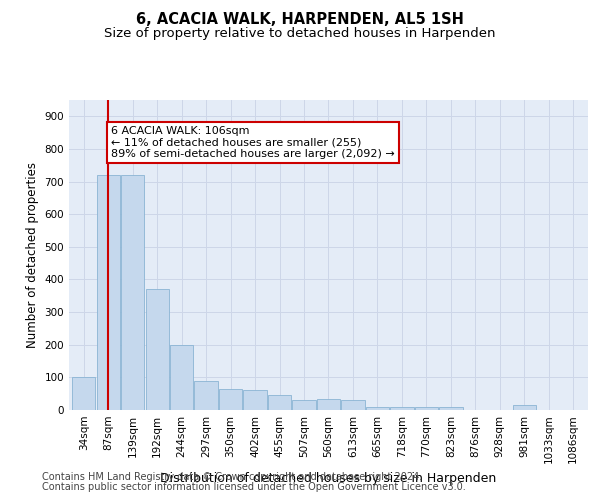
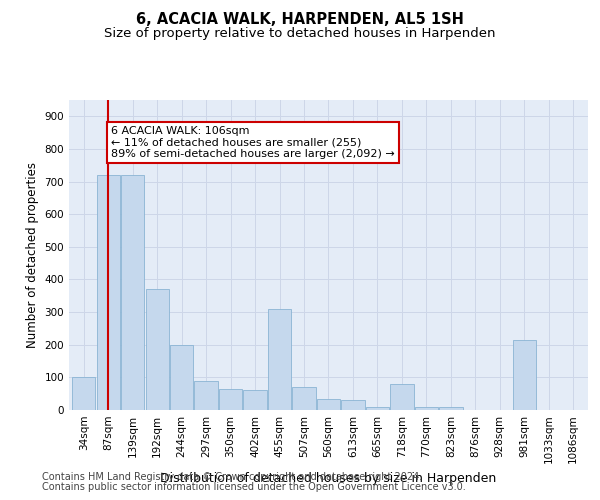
455sqm: 45 -> 310
507sqm: 30 -> 70
718sqm: 10 -> 80
981sqm: 15 -> 215
